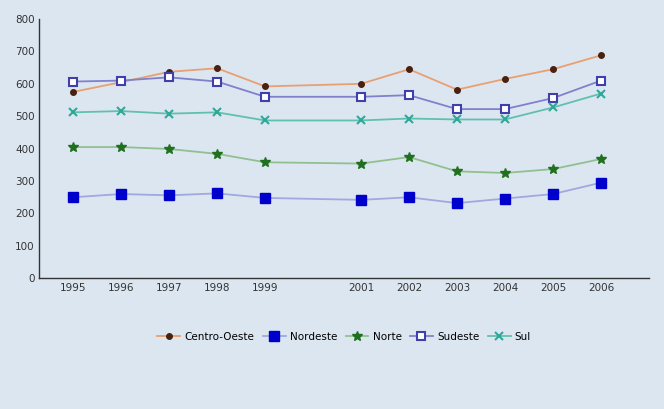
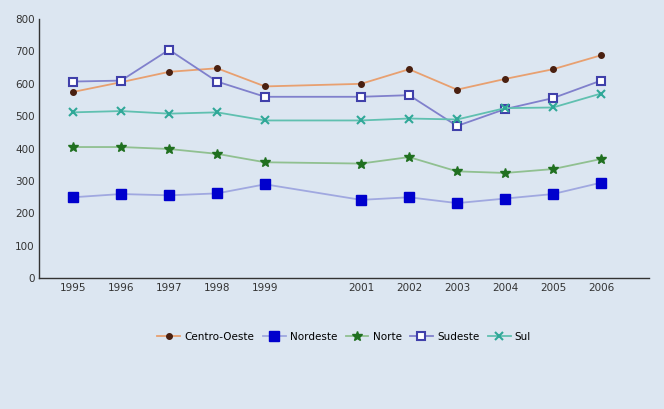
Sudeste/1997: 620 -> 705
Nordeste/1999: 248 -> 290
Sudeste/2003: 522 -> 470
Sul/2004: 490 -> 525
